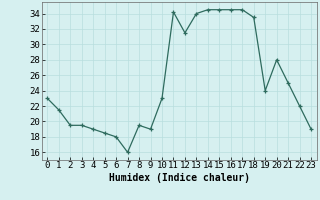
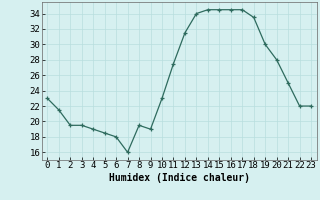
11: 34.2 -> 27.5
19: 24.0 -> 30.0
23: 19.0 -> 22.0
